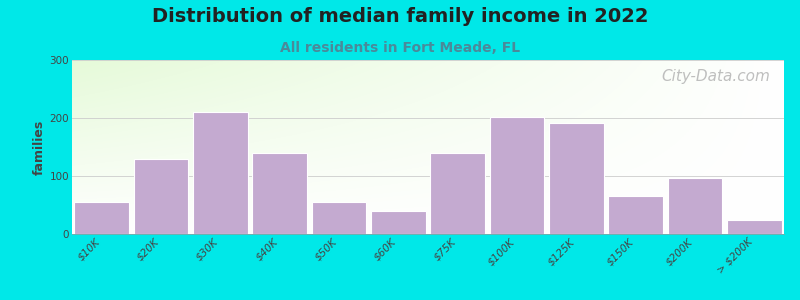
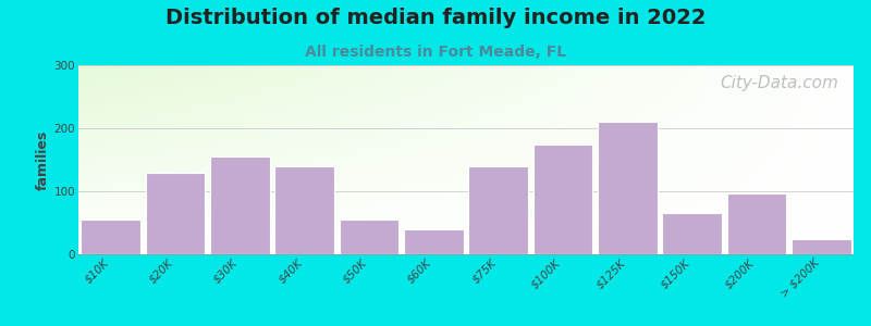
$30K: 210 -> 155
$100K: 202 -> 175
$125K: 192 -> 210
